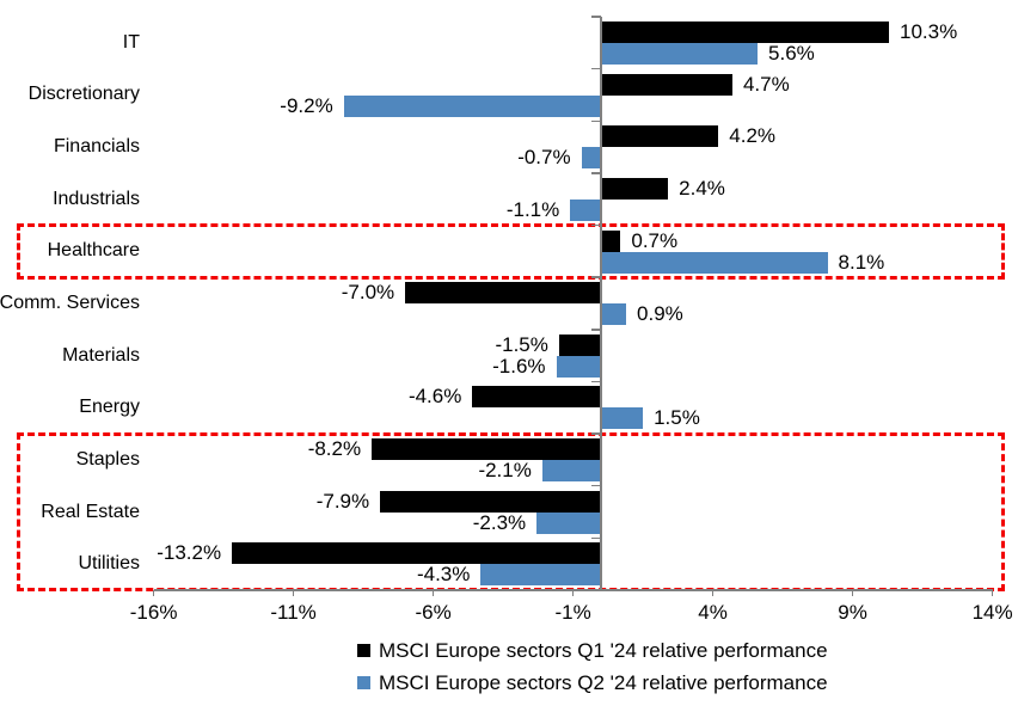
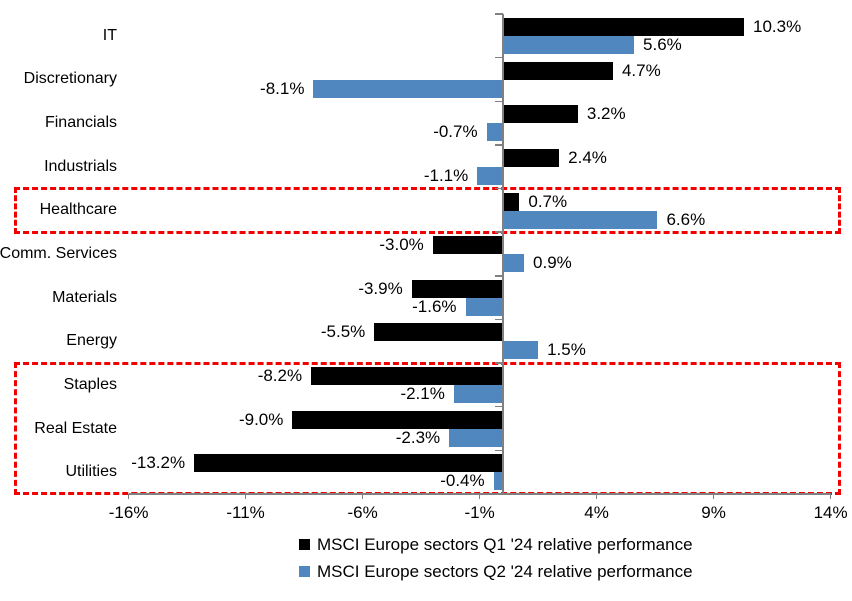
MSCI Europe sectors Q2 '24 relative performance/Discretionary: -9.2% -> -8.1%
MSCI Europe sectors Q1 '24 relative performance/Financials: 4.2% -> 3.2%
MSCI Europe sectors Q2 '24 relative performance/Healthcare: 8.1% -> 6.6%
MSCI Europe sectors Q1 '24 relative performance/Comm. Services: -7.0% -> -3.0%
MSCI Europe sectors Q1 '24 relative performance/Materials: -1.5% -> -3.9%
MSCI Europe sectors Q1 '24 relative performance/Energy: -4.6% -> -5.5%
MSCI Europe sectors Q1 '24 relative performance/Real Estate: -7.9% -> -9.0%
MSCI Europe sectors Q2 '24 relative performance/Utilities: -4.3% -> -0.4%
